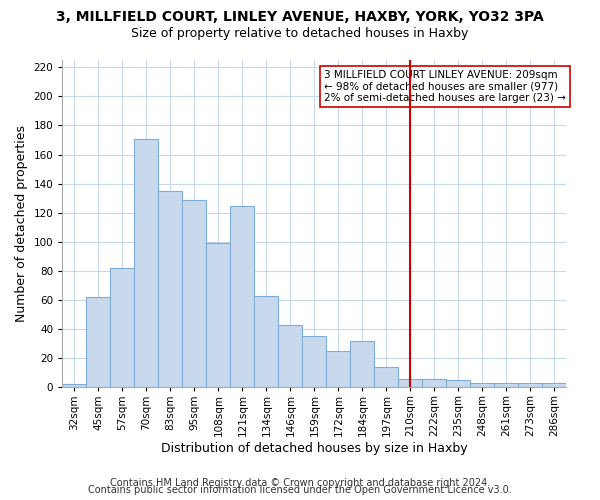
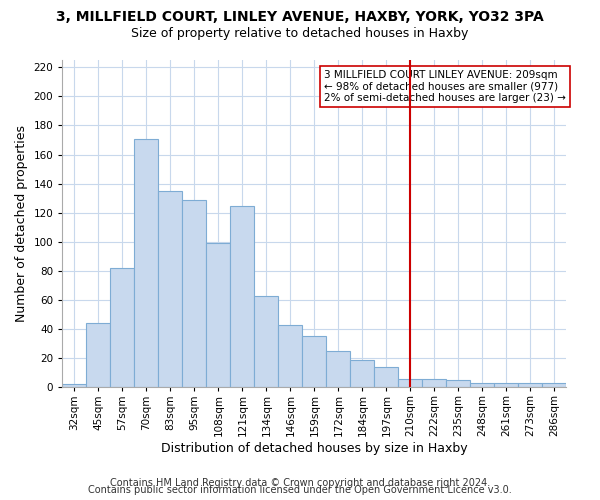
45sqm: 62 -> 44
184sqm: 32 -> 19
